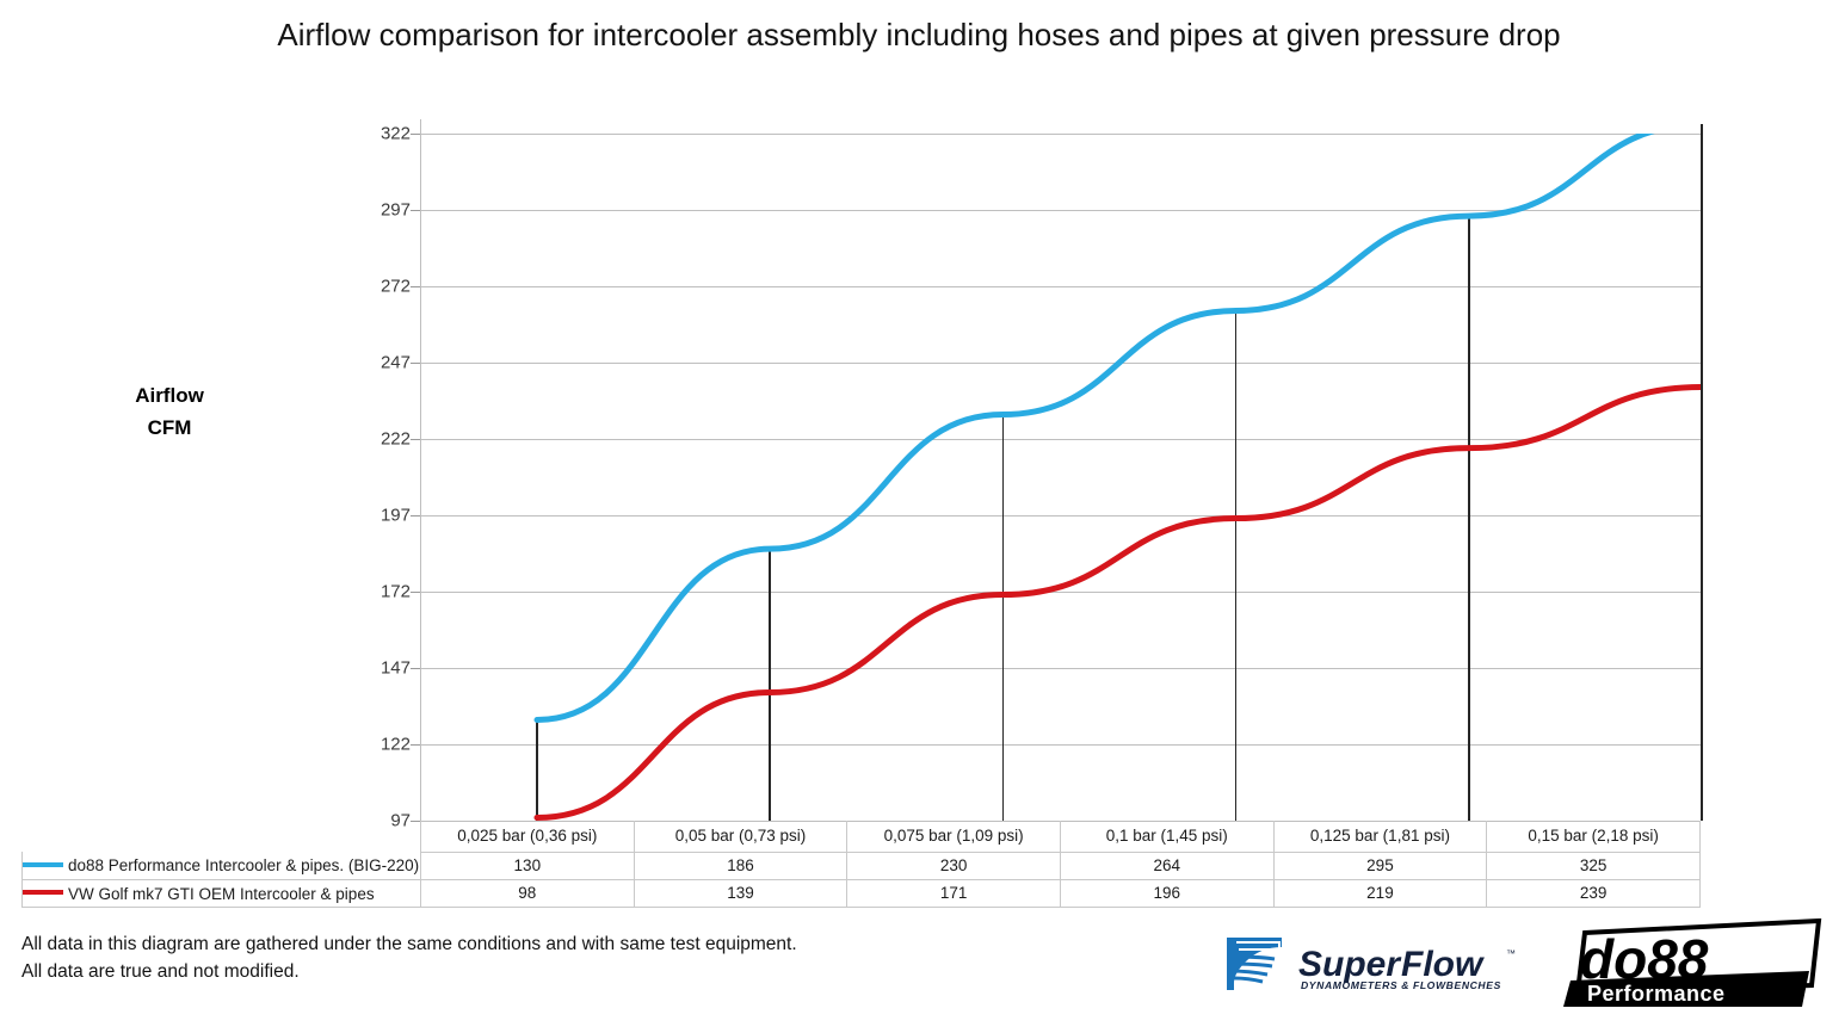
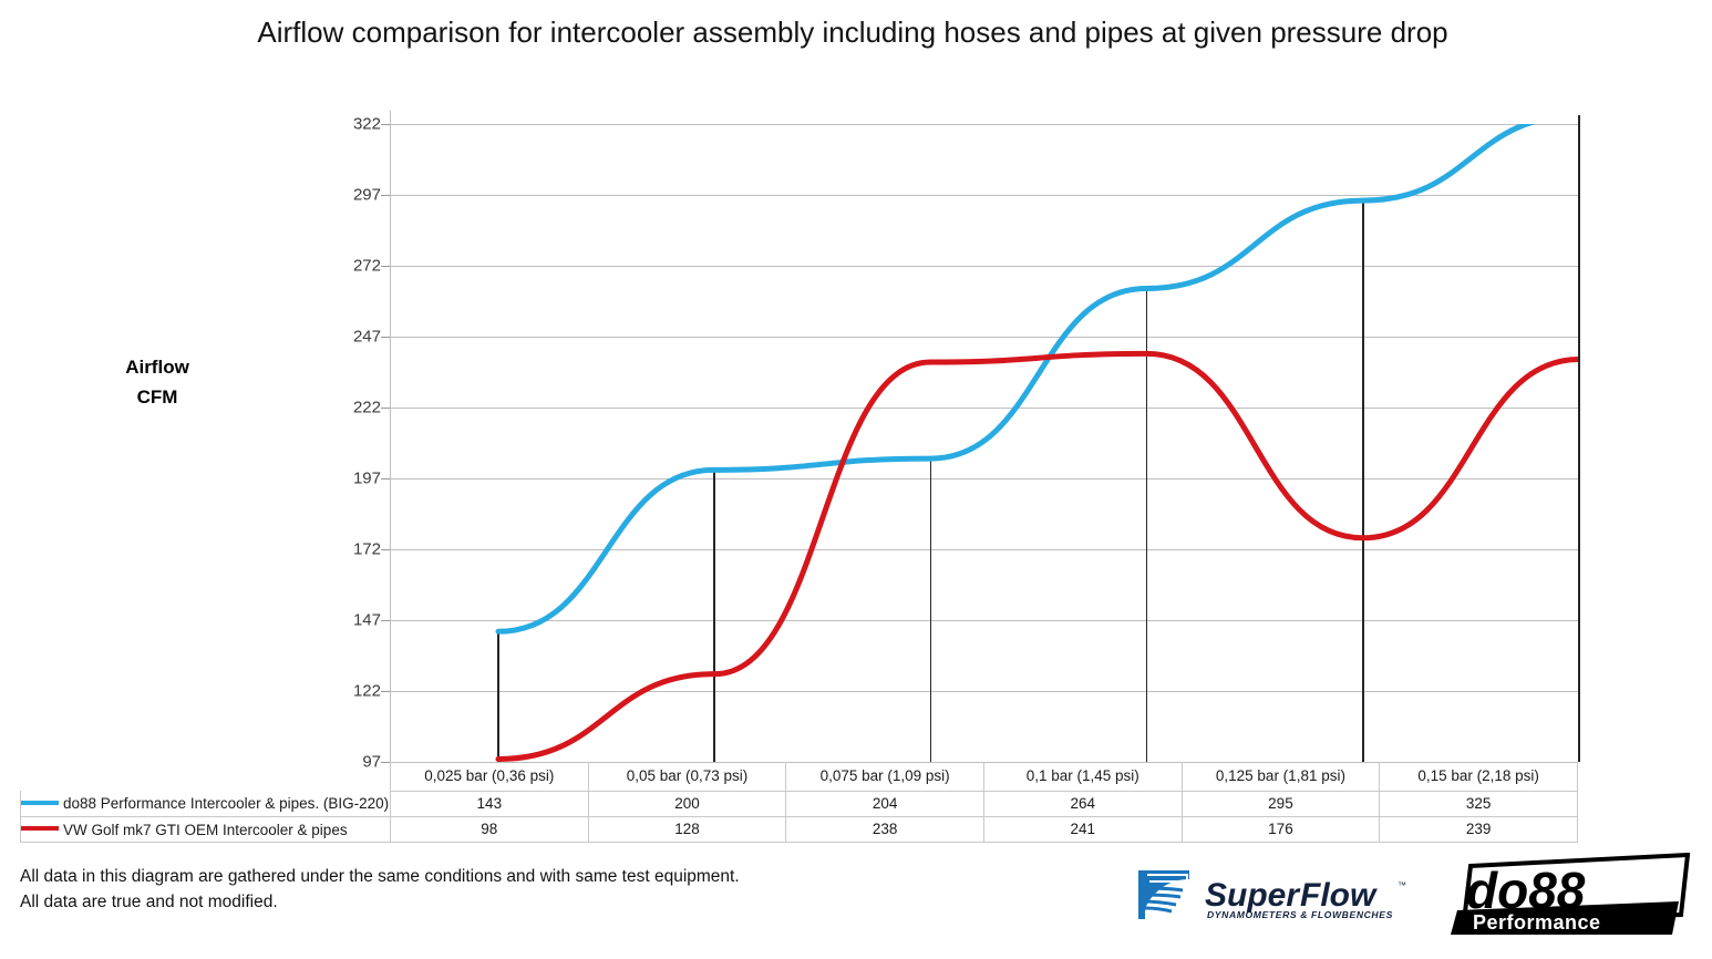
do88 Performance Intercooler & pipes. (BIG-220)/0,025 bar (0,36 psi): 130 -> 143
do88 Performance Intercooler & pipes. (BIG-220)/0,05 bar (0,73 psi): 186 -> 200
VW Golf mk7 GTI OEM Intercooler & pipes/0,05 bar (0,73 psi): 139 -> 128
do88 Performance Intercooler & pipes. (BIG-220)/0,075 bar (1,09 psi): 230 -> 204
VW Golf mk7 GTI OEM Intercooler & pipes/0,075 bar (1,09 psi): 171 -> 238
VW Golf mk7 GTI OEM Intercooler & pipes/0,1 bar (1,45 psi): 196 -> 241
VW Golf mk7 GTI OEM Intercooler & pipes/0,125 bar (1,81 psi): 219 -> 176
